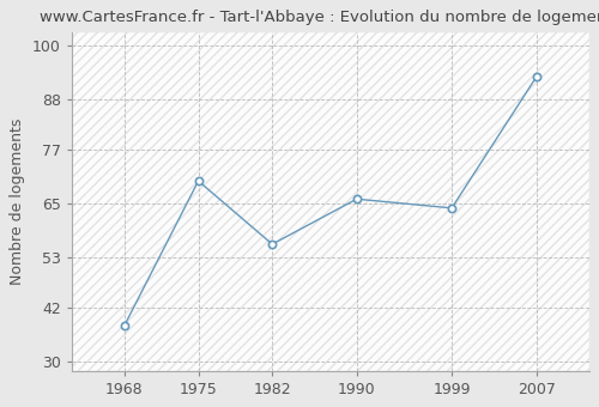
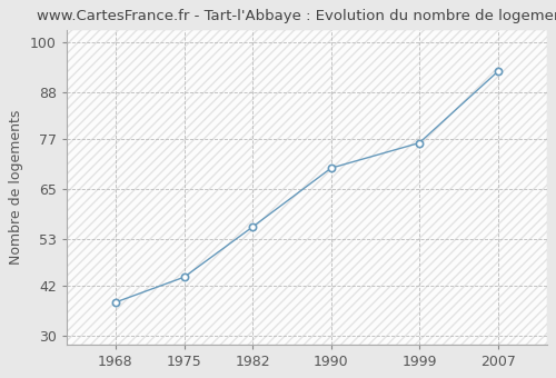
1975: 70 -> 44
1990: 66 -> 70
1999: 64 -> 76
